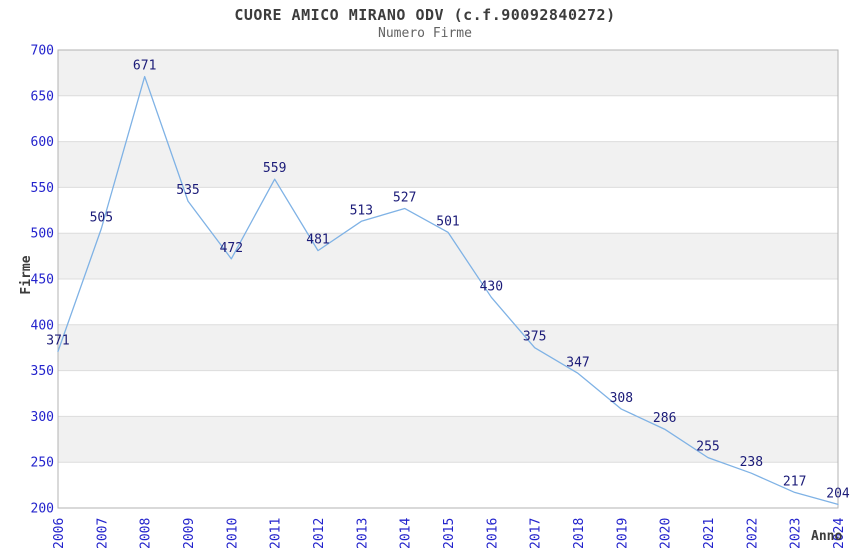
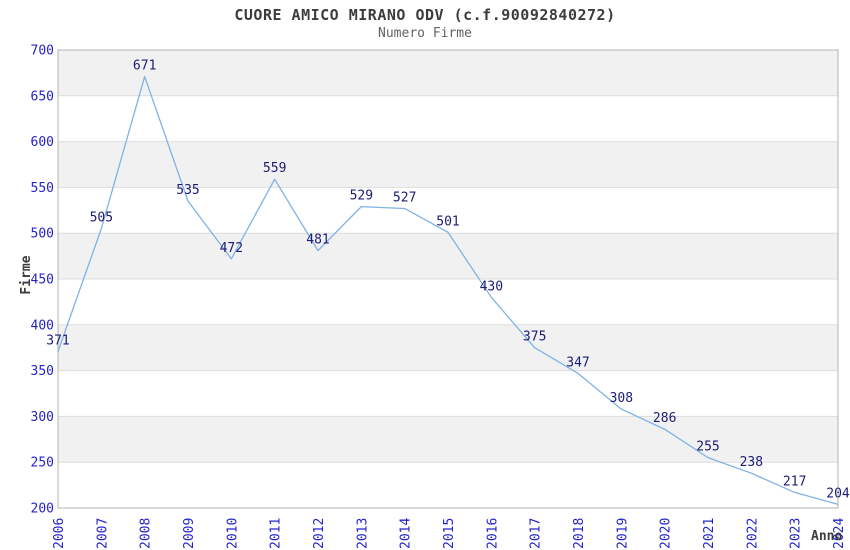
2013: 513 -> 529
